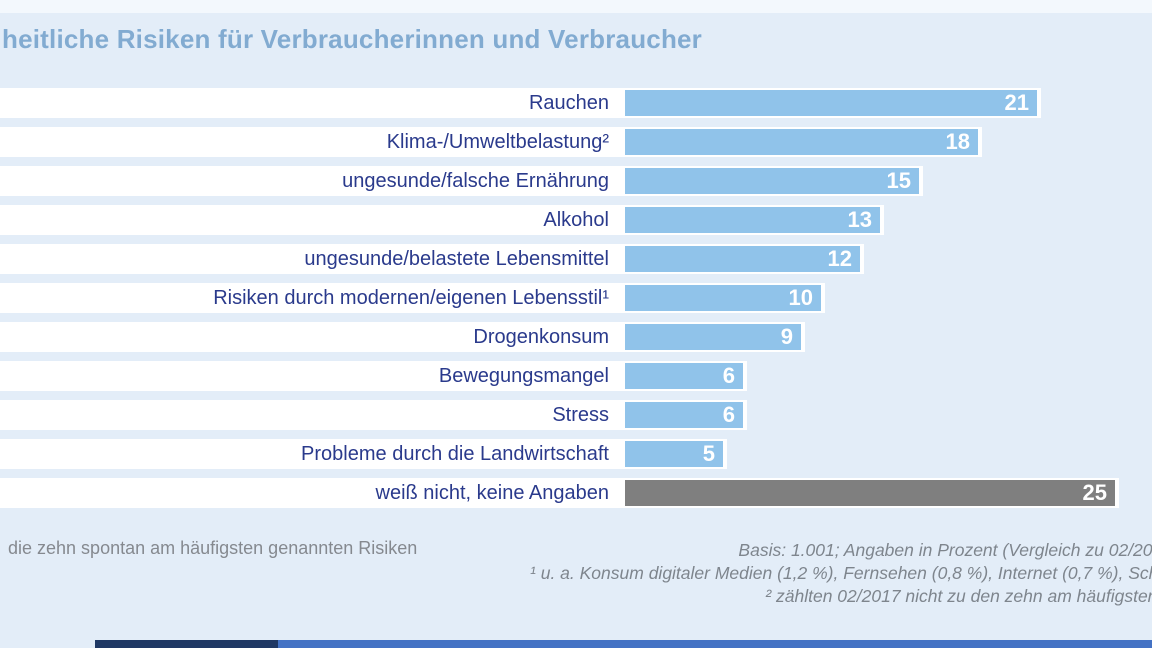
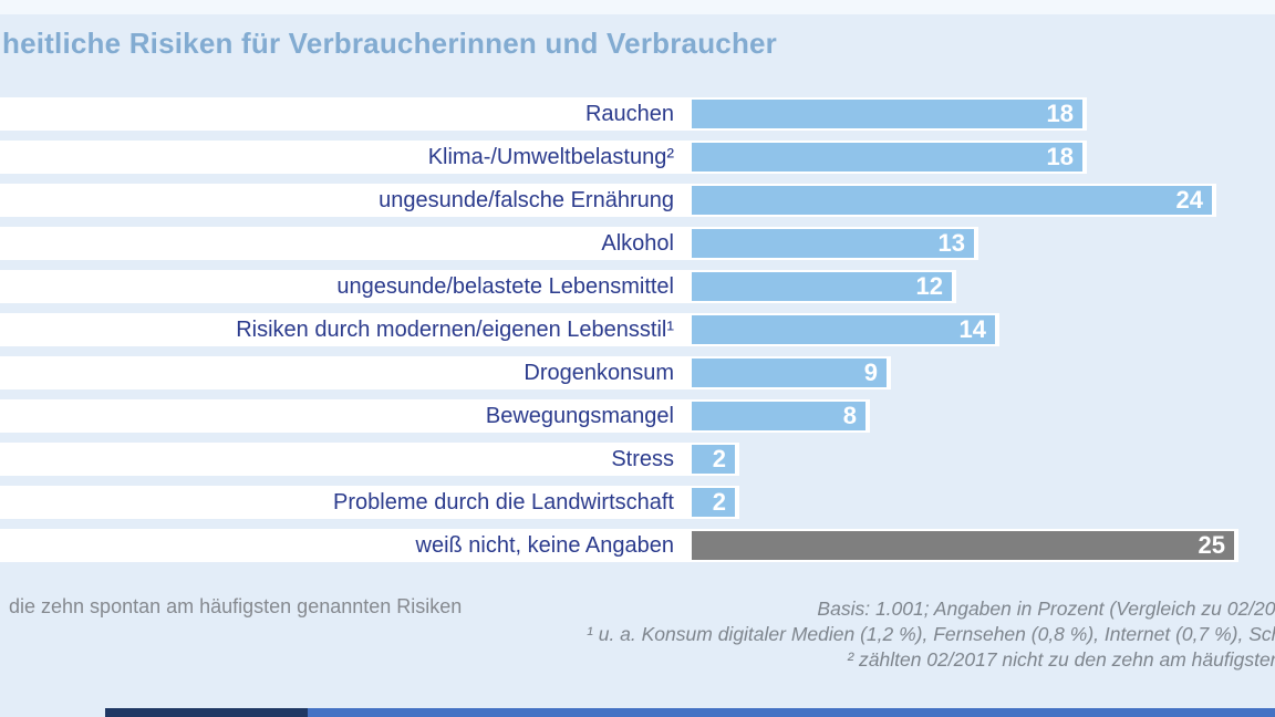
Rauchen: 21 -> 18
ungesunde/falsche Ernährung: 15 -> 24
Risiken durch modernen/eigenen Lebensstil¹: 10 -> 14
Bewegungsmangel: 6 -> 8
Stress: 6 -> 2
Probleme durch die Landwirtschaft: 5 -> 2
